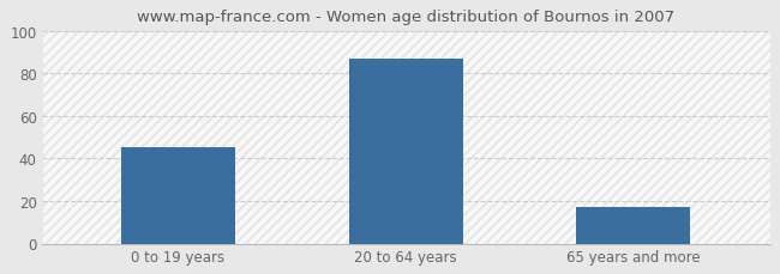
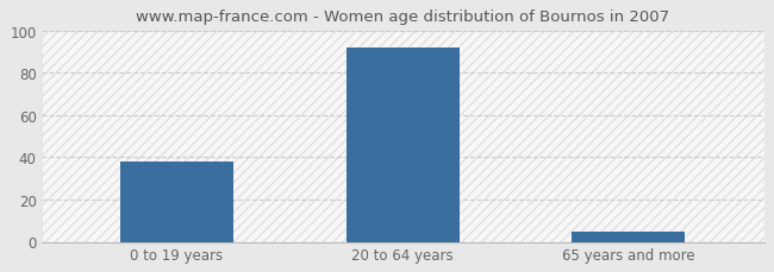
0 to 19 years: 45 -> 38
20 to 64 years: 87 -> 92
65 years and more: 17 -> 5
